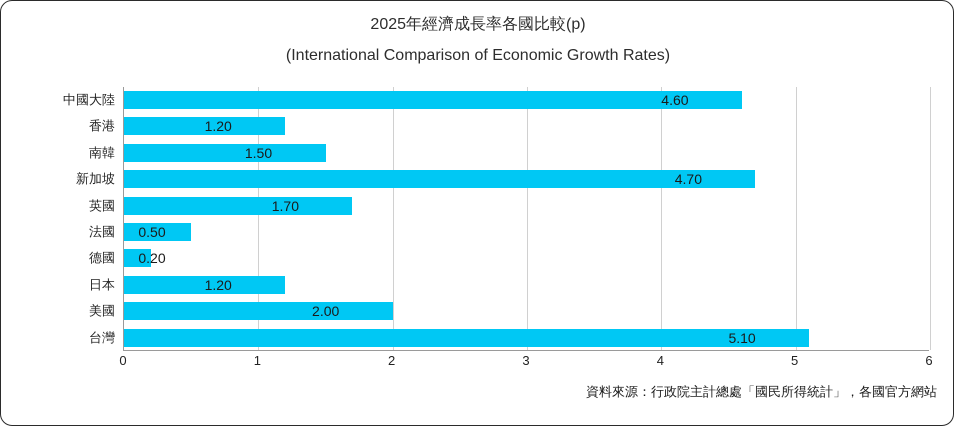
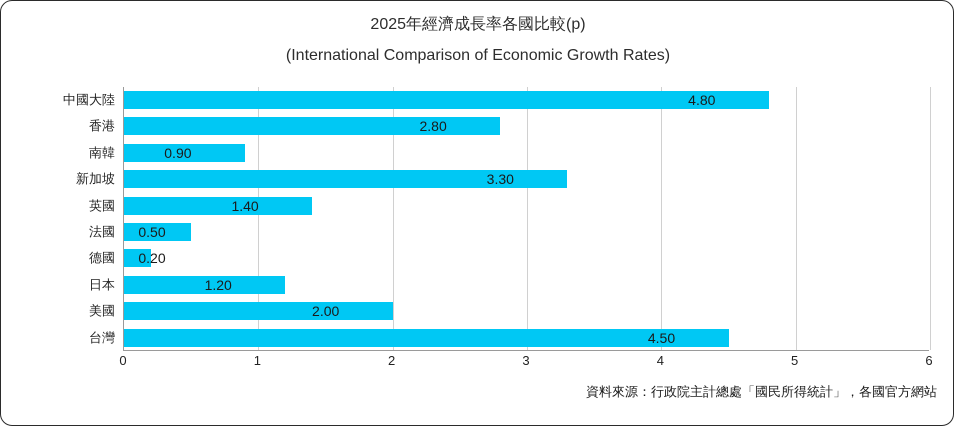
中國大陸: 4.60 -> 4.80
香港: 1.20 -> 2.80
南韓: 1.50 -> 0.90
新加坡: 4.70 -> 3.30
英國: 1.70 -> 1.40
台灣: 5.10 -> 4.50
